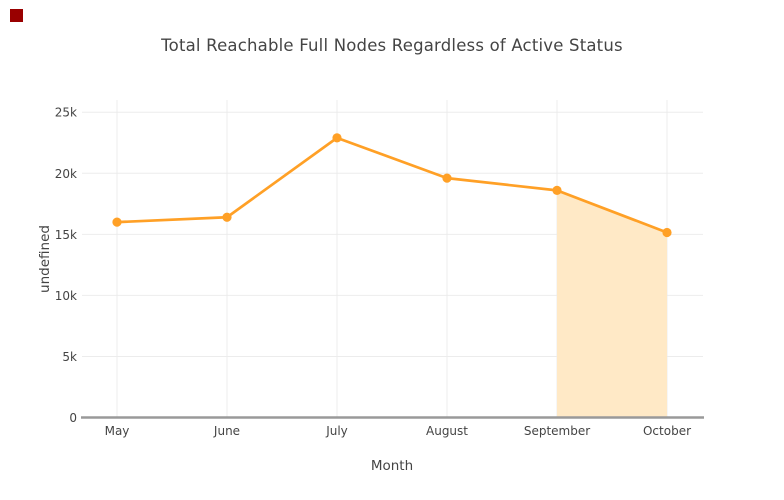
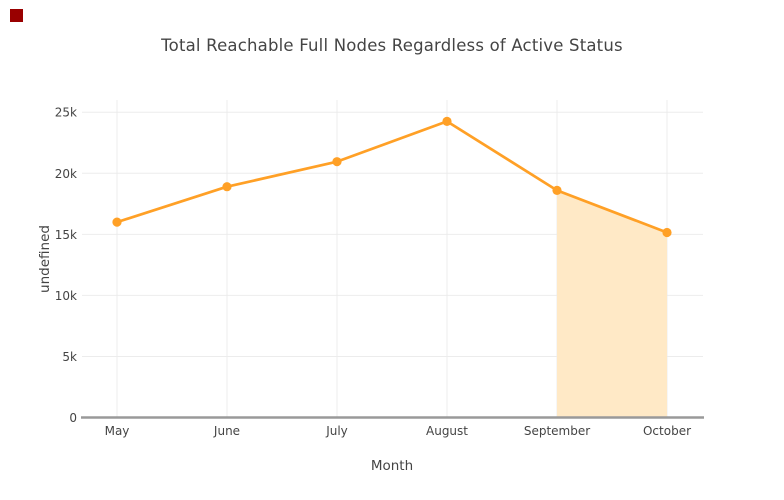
June: 16.4k -> 18.9k
July: 22.9k -> 21.0k
August: 19.6k -> 24.2k
